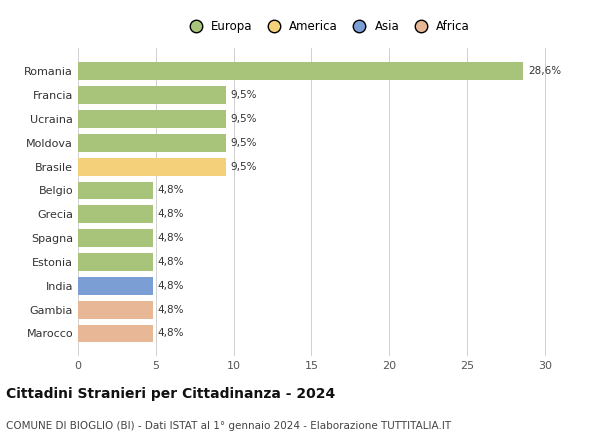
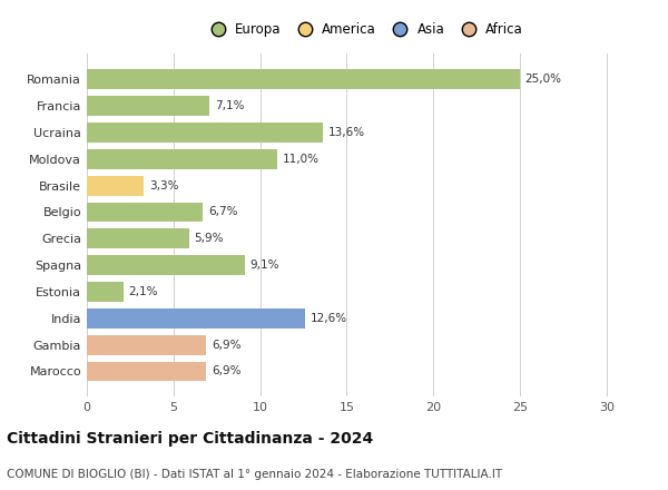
Romania: 28,6% -> 25,0%
Francia: 9,5% -> 7,1%
Ucraina: 9,5% -> 13,6%
Moldova: 9,5% -> 11,0%
Brasile: 9,5% -> 3,3%
Belgio: 4,8% -> 6,7%
Grecia: 4,8% -> 5,9%
Spagna: 4,8% -> 9,1%
Estonia: 4,8% -> 2,1%
India: 4,8% -> 12,6%
Gambia: 4,8% -> 6,9%
Marocco: 4,8% -> 6,9%
